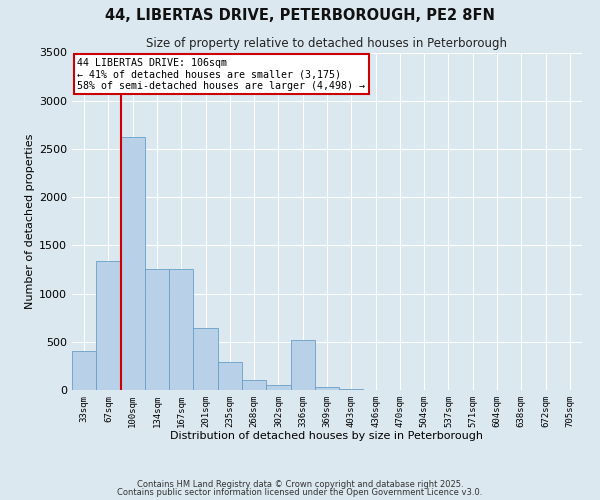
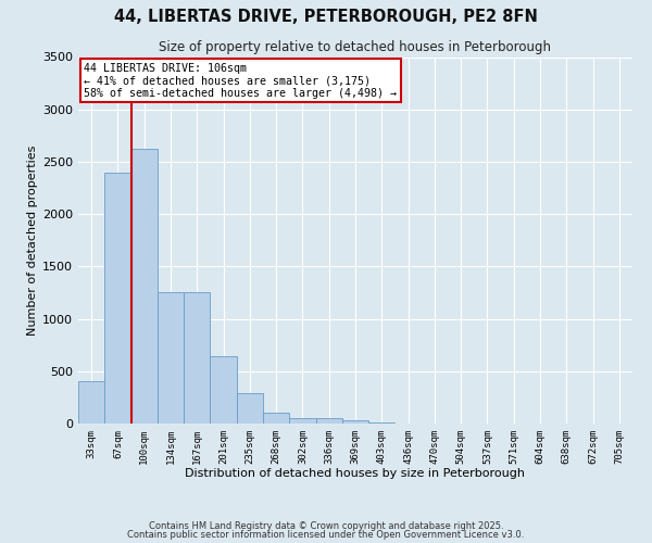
67sqm: 1340 -> 2400
336sqm: 520 -> 60
